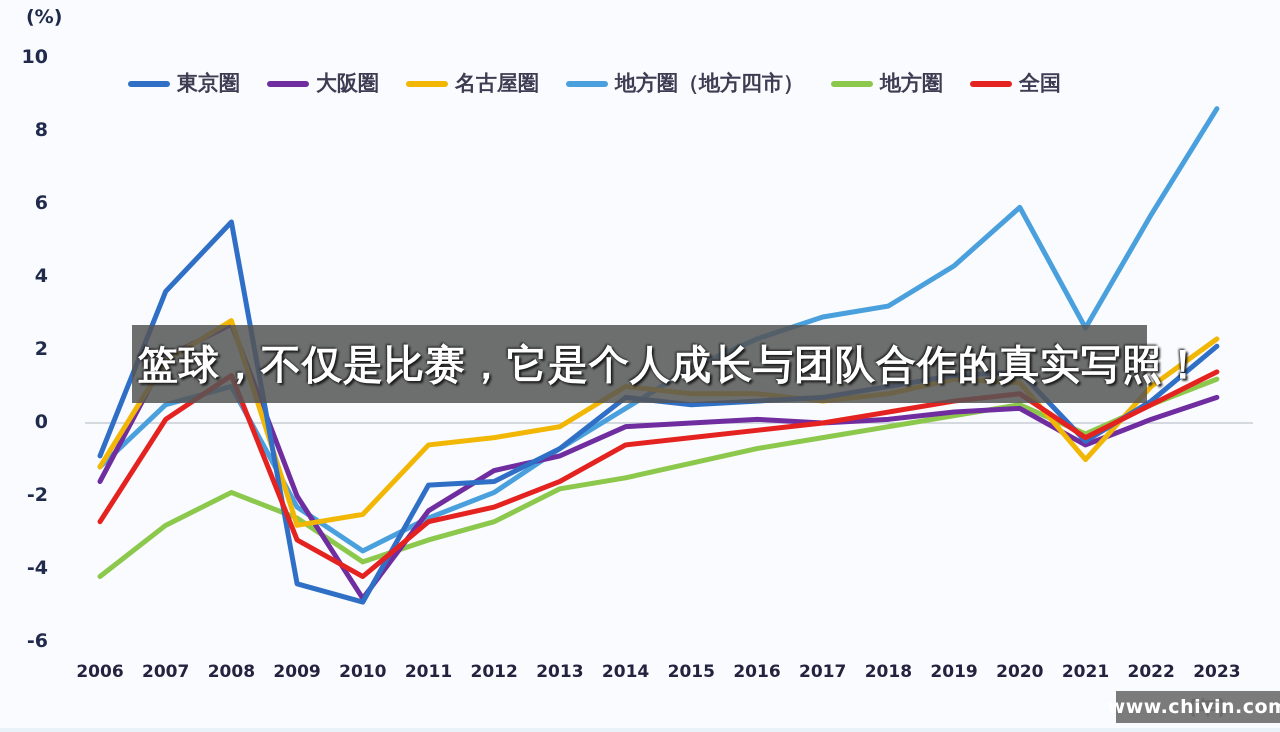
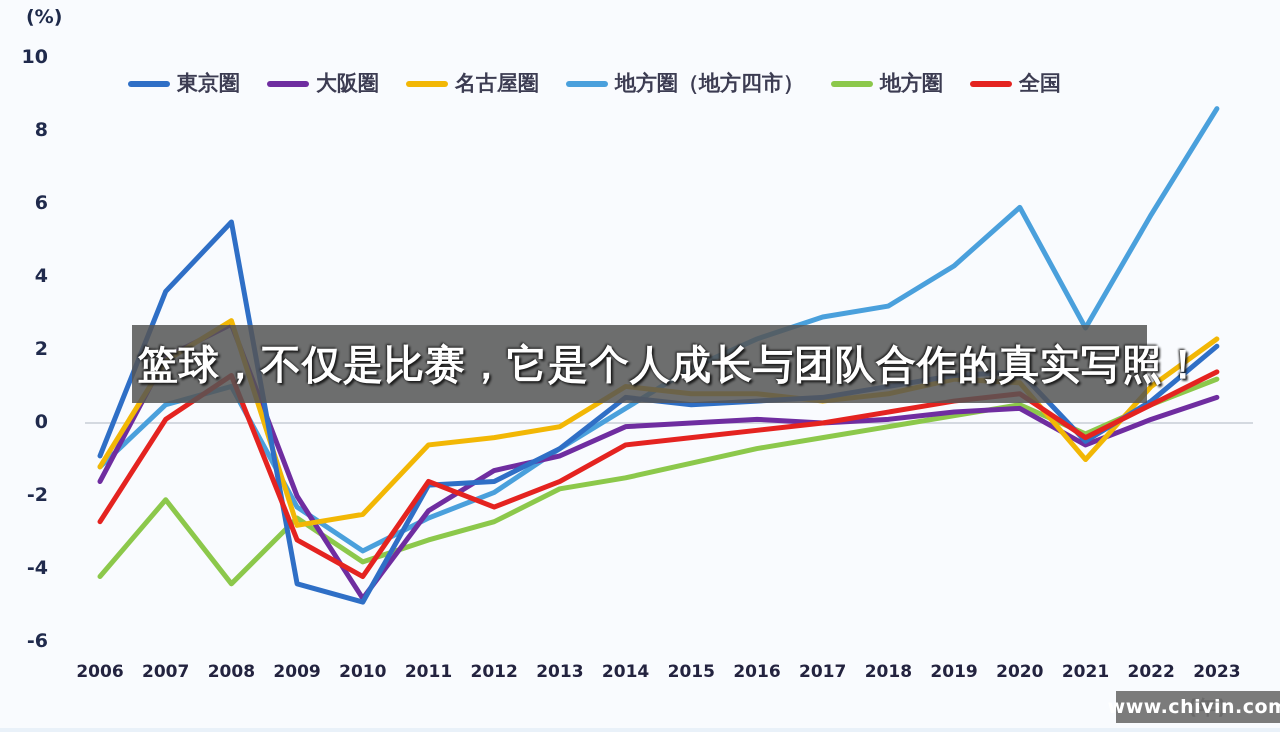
地方圏/2007: -2.8 -> -2.1
地方圏/2008: -1.9 -> -4.4
全国/2011: -2.7 -> -1.6
